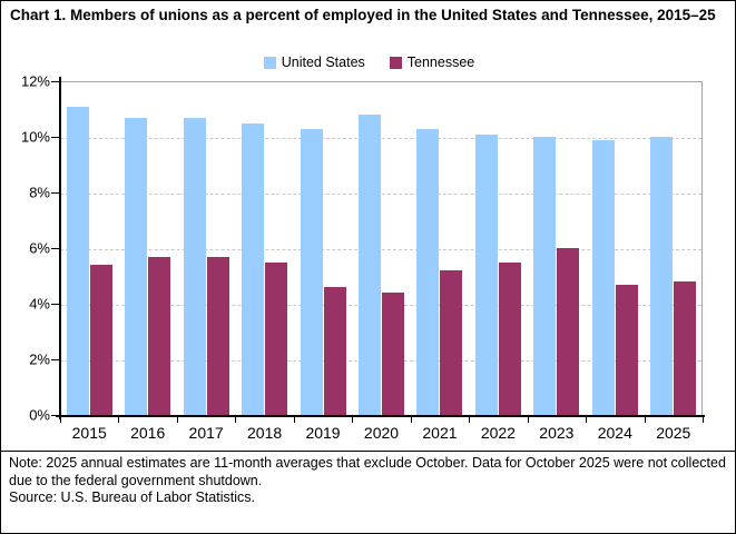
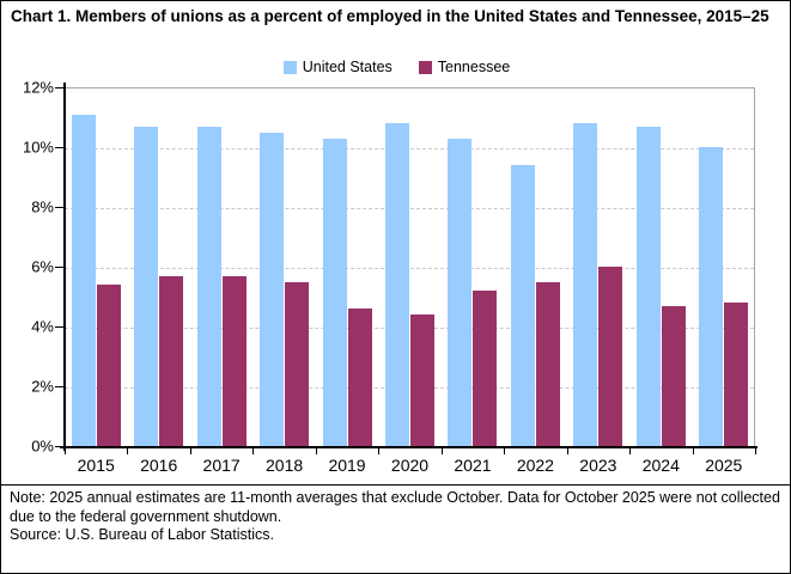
United States/2022: 10.1% -> 9.4%
United States/2023: 10.0% -> 10.8%
United States/2024: 9.9% -> 10.7%
